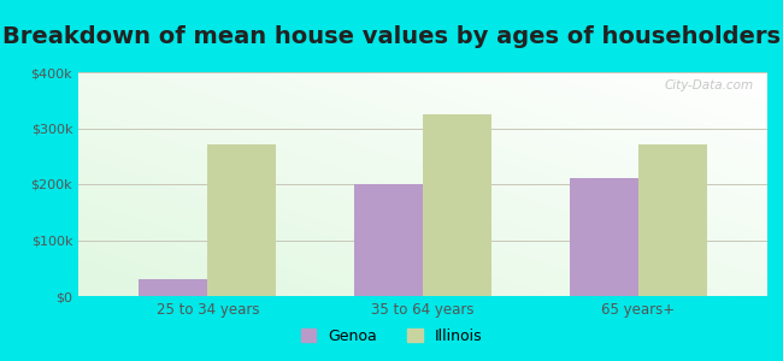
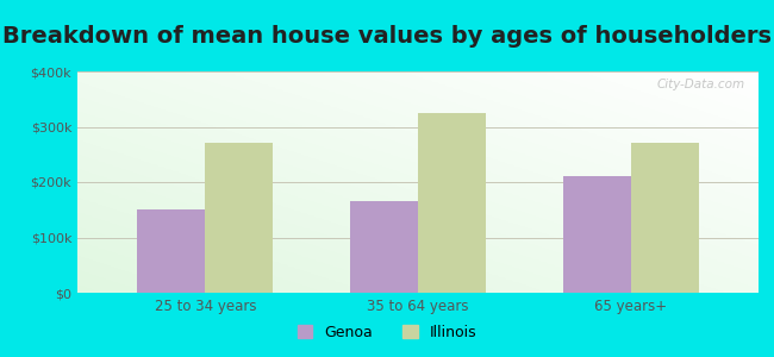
Genoa/25 to 34 years: $30k -> $150k
Genoa/35 to 64 years: $200k -> $165k
